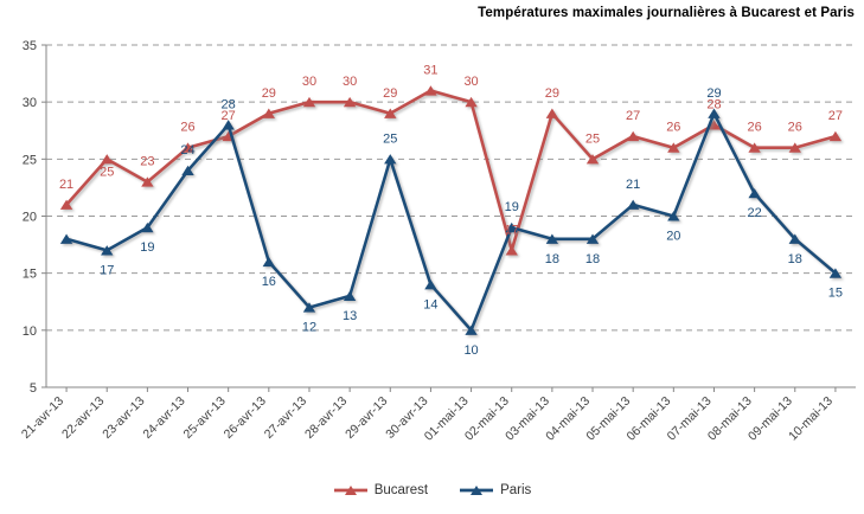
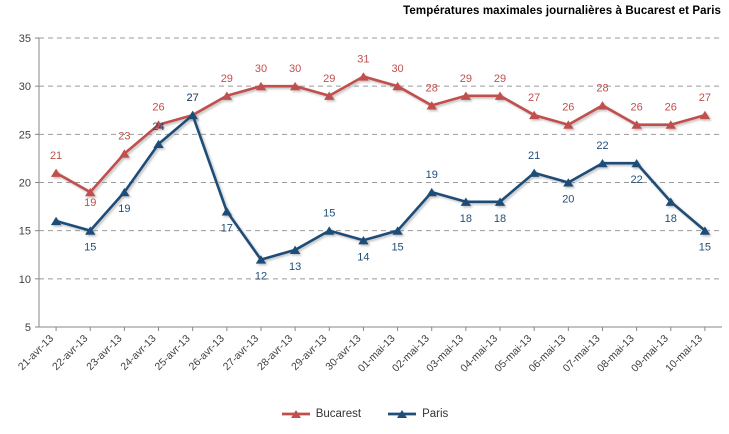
Paris/21-avr-13: 18 -> 16
Bucarest/22-avr-13: 25 -> 19
Paris/22-avr-13: 17 -> 15
Paris/25-avr-13: 28 -> 27
Paris/26-avr-13: 16 -> 17
Paris/29-avr-13: 25 -> 15
Paris/01-mai-13: 10 -> 15
Bucarest/02-mai-13: 17 -> 28
Bucarest/04-mai-13: 25 -> 29
Paris/07-mai-13: 29 -> 22
